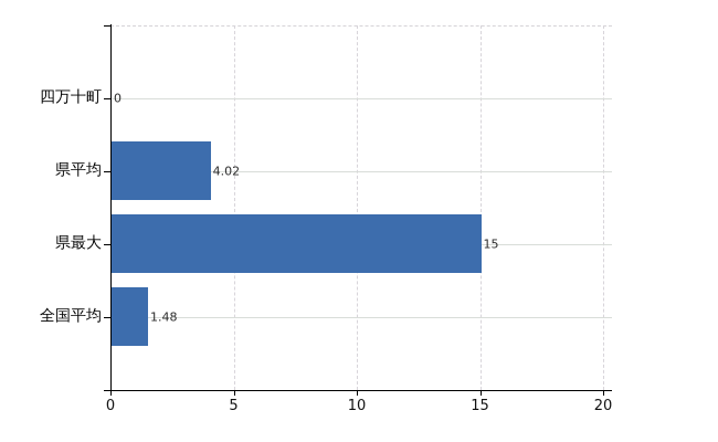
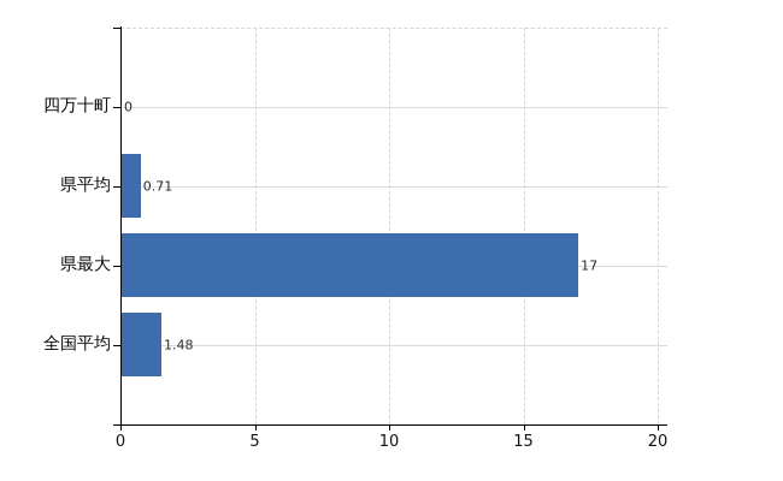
県平均: 4.02 -> 0.71
県最大: 15 -> 17
